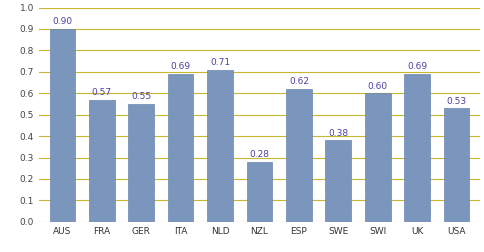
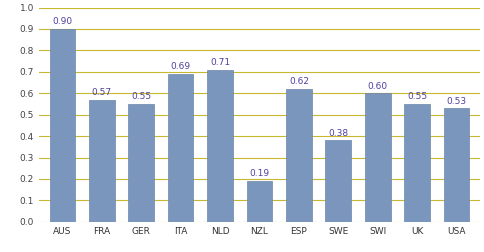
NZL: 0.28 -> 0.19
UK: 0.69 -> 0.55
